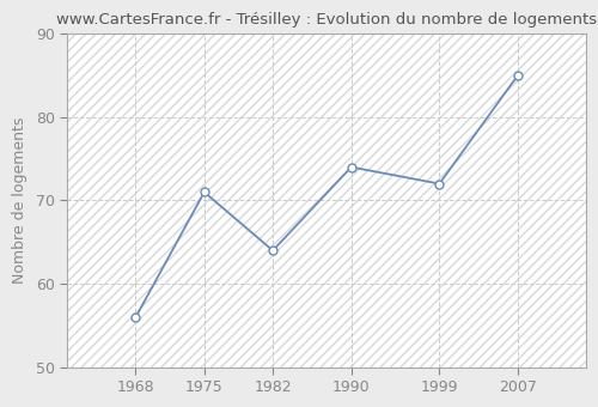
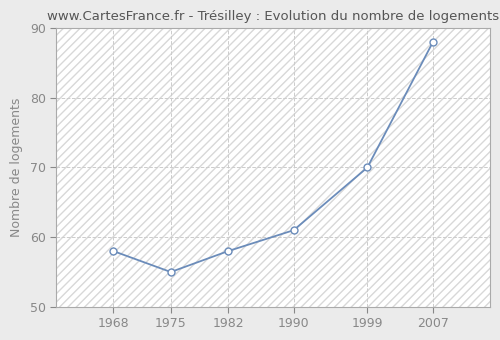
1968: 56 -> 58
1975: 71 -> 55
1982: 64 -> 58
1990: 74 -> 61
1999: 72 -> 70
2007: 85 -> 88
